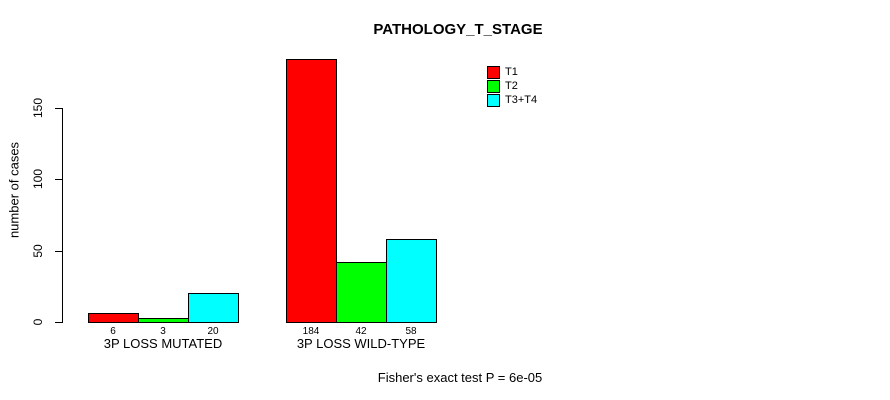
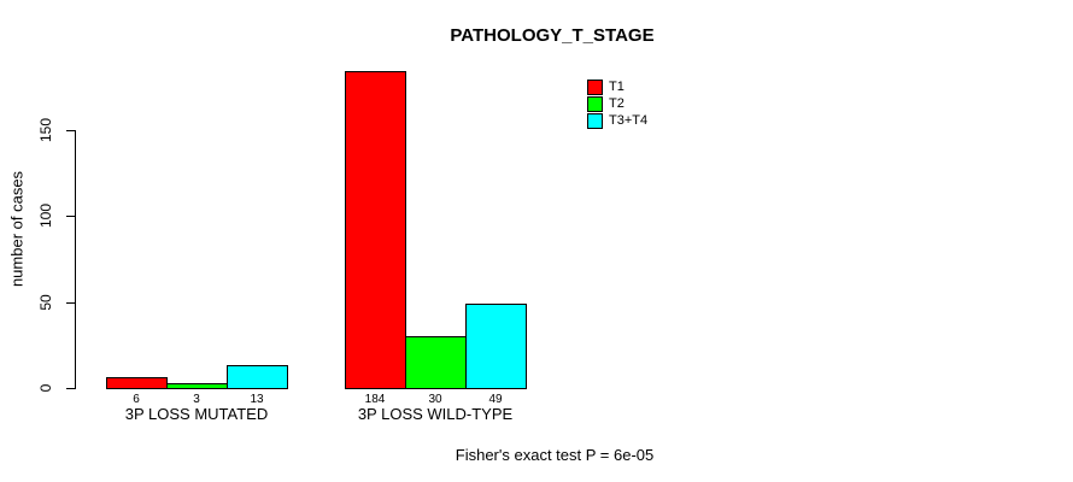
T3+T4/3P LOSS MUTATED: 20 -> 13
T2/3P LOSS WILD-TYPE: 42 -> 30
T3+T4/3P LOSS WILD-TYPE: 58 -> 49
